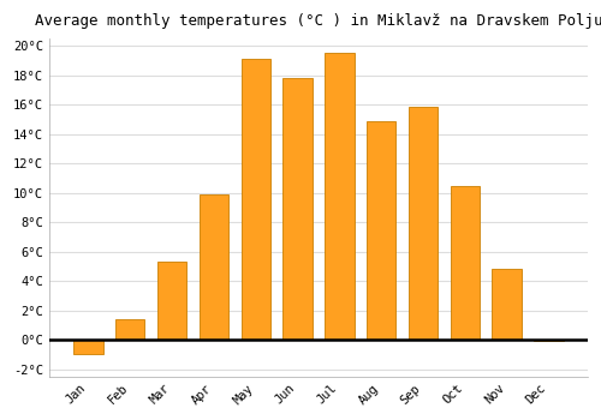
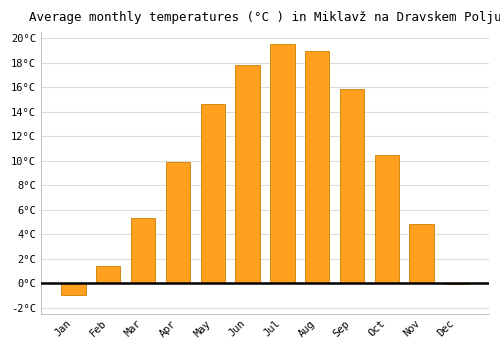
May: 19.1°C -> 14.6°C
Aug: 14.9°C -> 19.0°C
